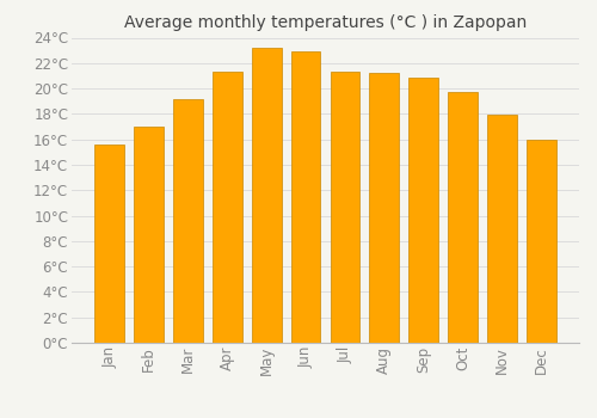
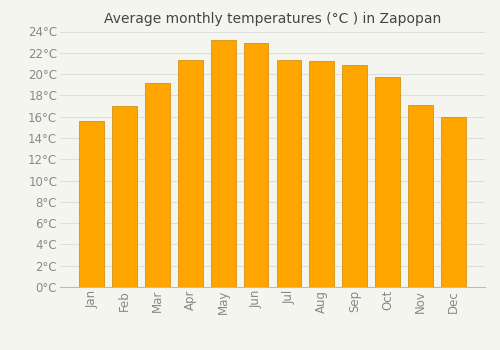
Nov: 17.9°C -> 17.1°C
